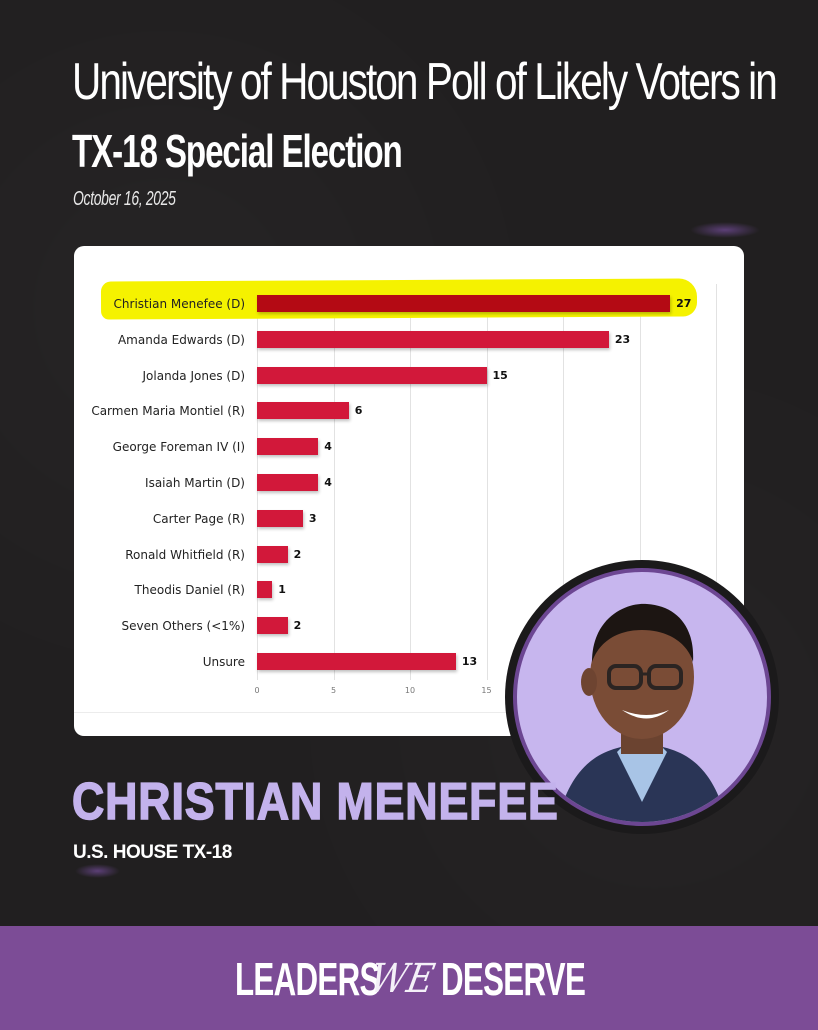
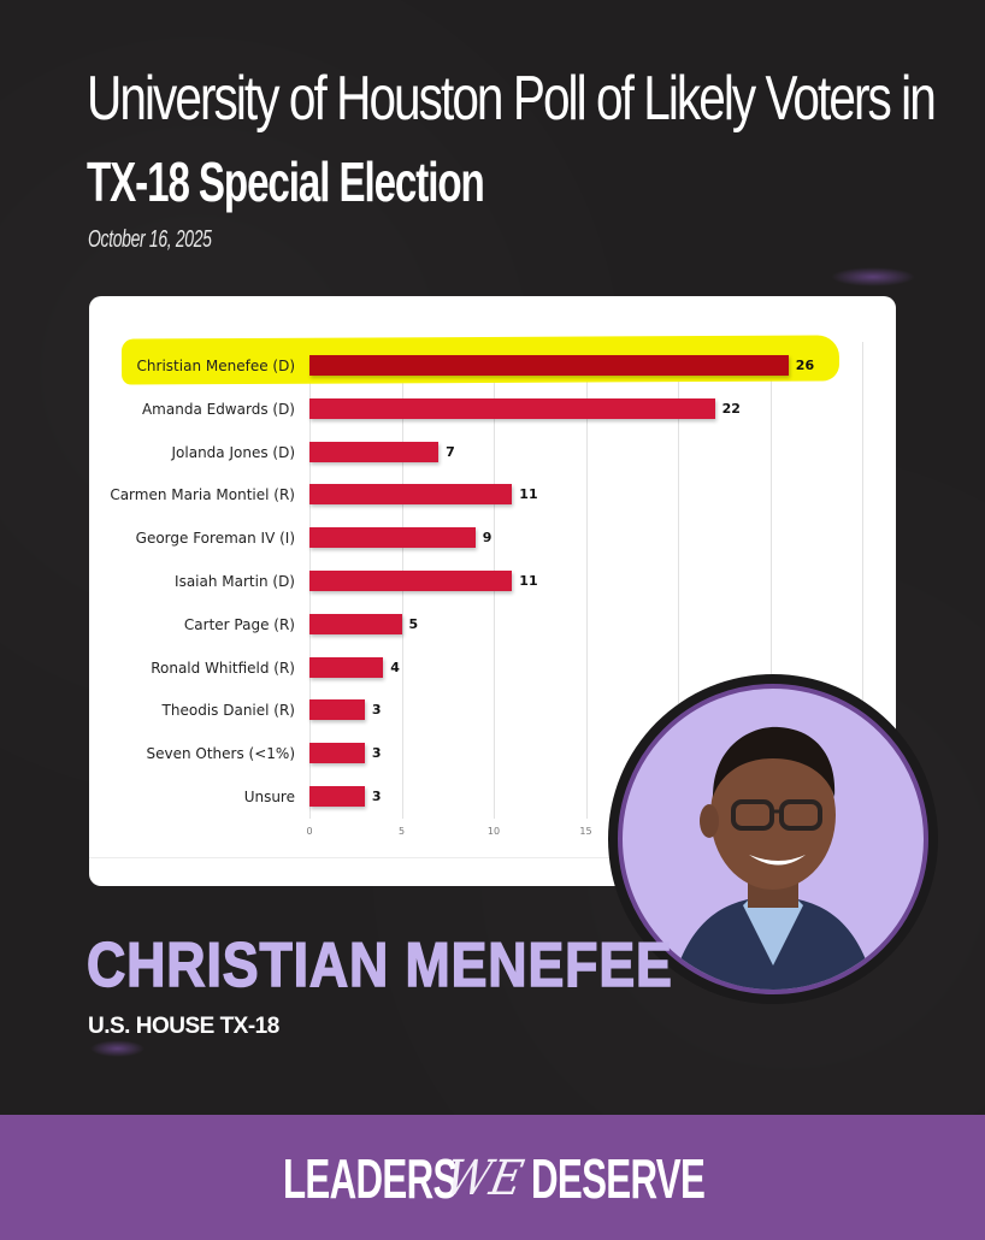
Christian Menefee (D): 27 -> 26
Amanda Edwards (D): 23 -> 22
Jolanda Jones (D): 15 -> 7
Carmen Maria Montiel (R): 6 -> 11
George Foreman IV (I): 4 -> 9
Isaiah Martin (D): 4 -> 11
Carter Page (R): 3 -> 5
Ronald Whitfield (R): 2 -> 4
Theodis Daniel (R): 1 -> 3
Seven Others (<1%): 2 -> 3
Unsure: 13 -> 3
